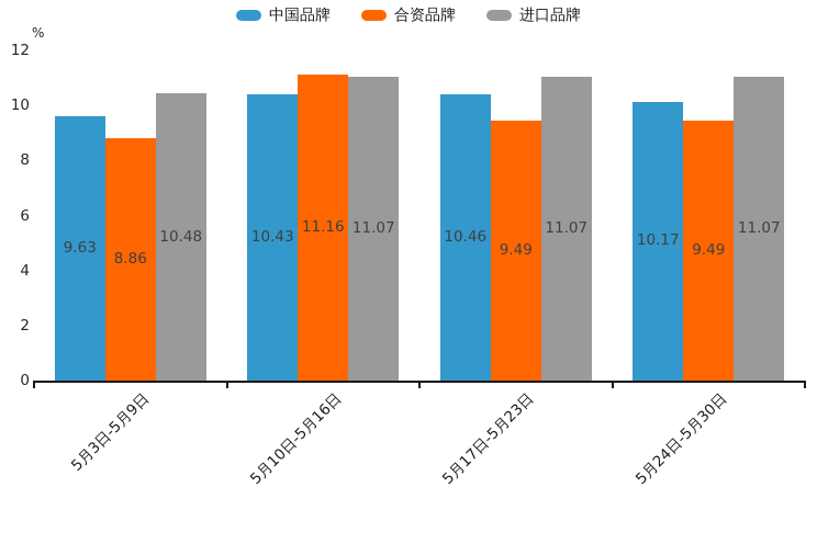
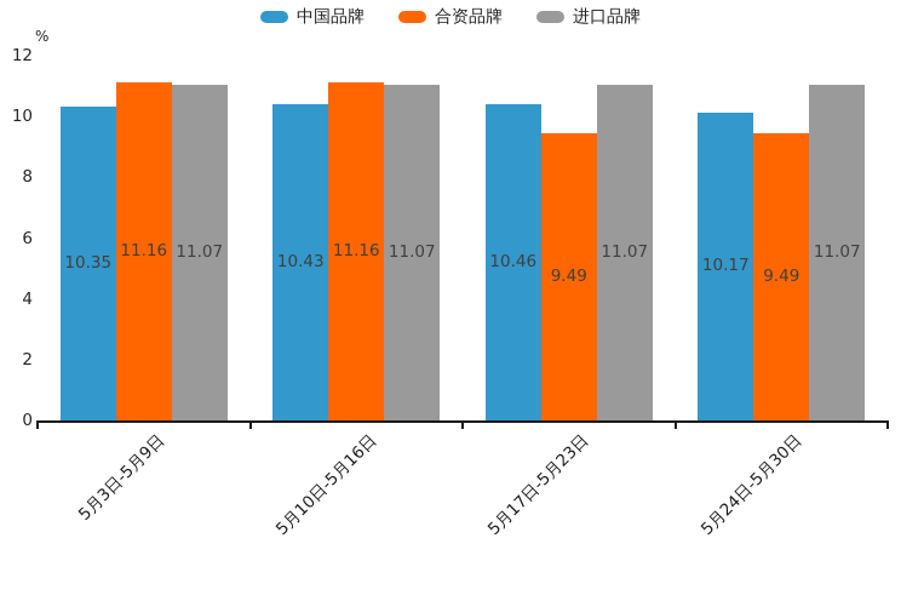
中国品牌/5月3日-5月9日: 9.63 -> 10.35
合资品牌/5月3日-5月9日: 8.86 -> 11.16
进口品牌/5月3日-5月9日: 10.48 -> 11.07
